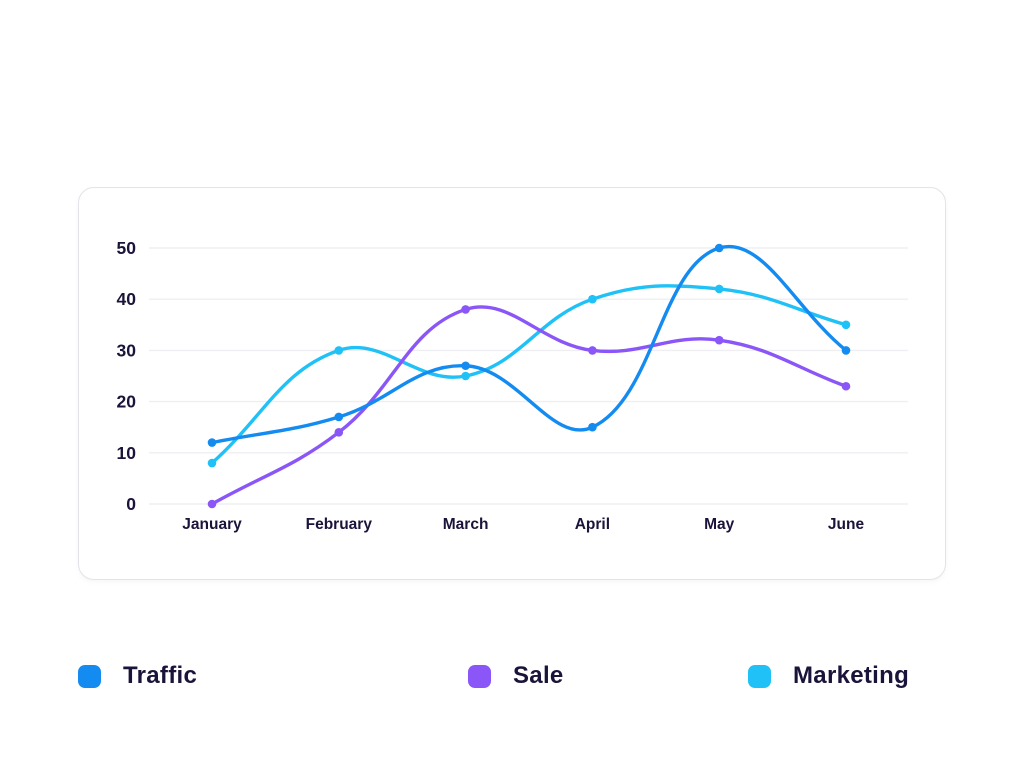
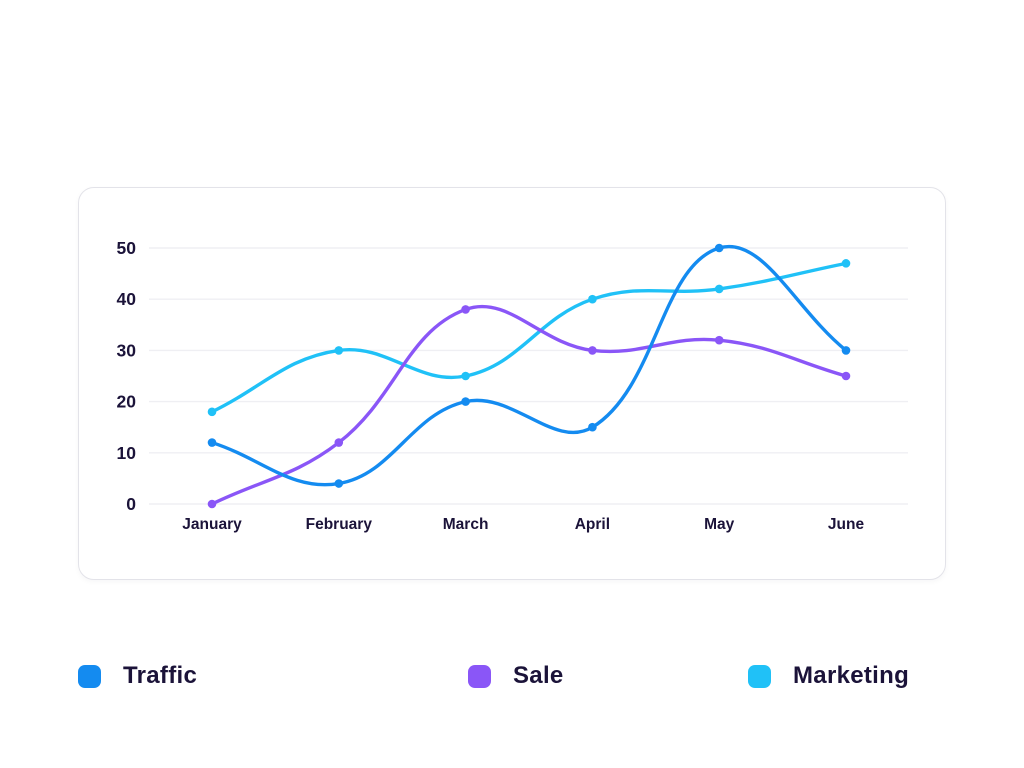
Marketing/January: 8 -> 18
Traffic/February: 17 -> 4
Sale/February: 14 -> 12
Traffic/March: 27 -> 20
Sale/June: 23 -> 25
Marketing/June: 35 -> 47
